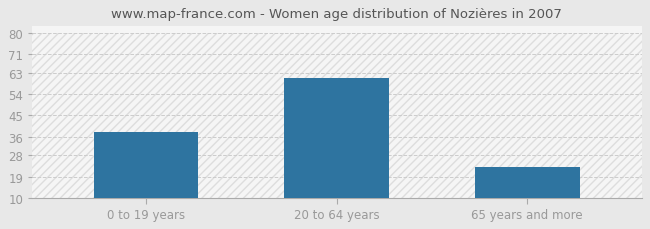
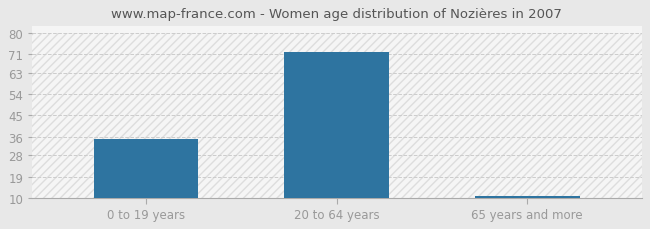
0 to 19 years: 38 -> 35
20 to 64 years: 61 -> 72
65 years and more: 23 -> 11
